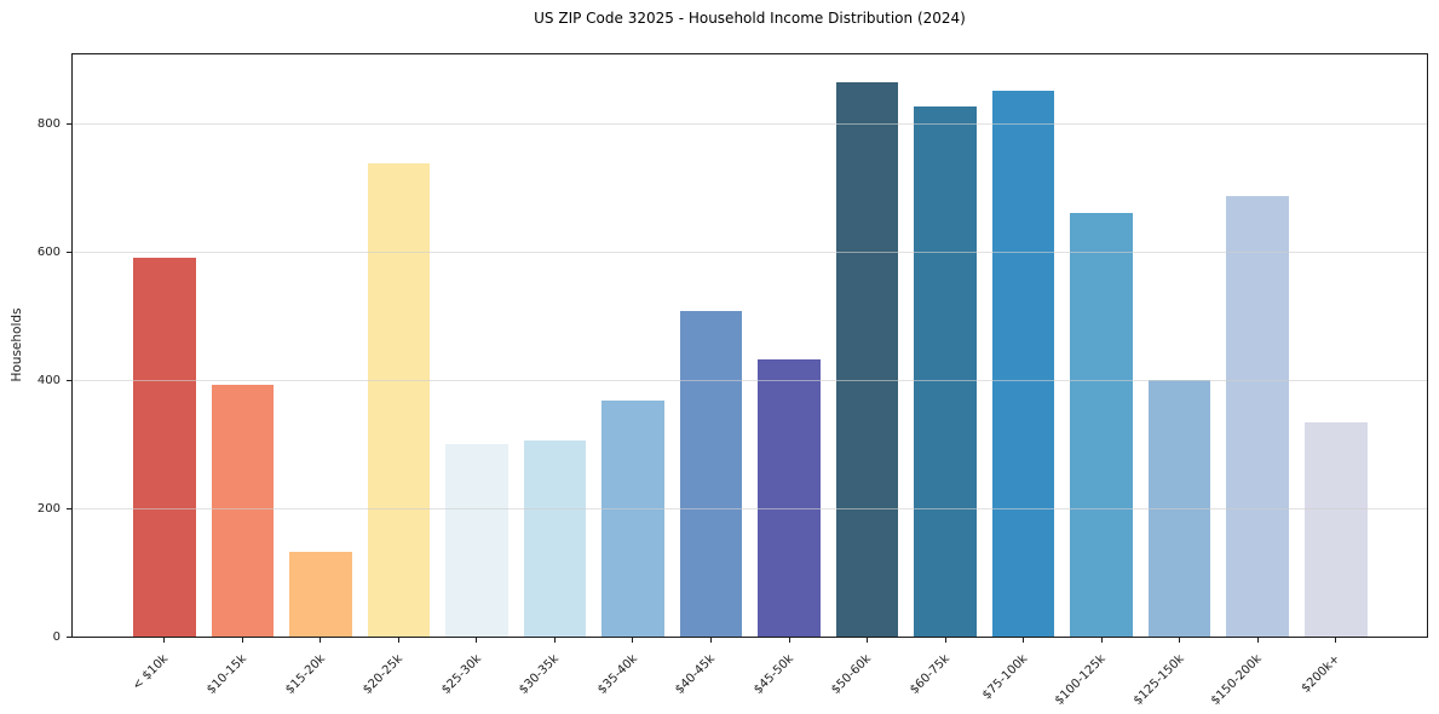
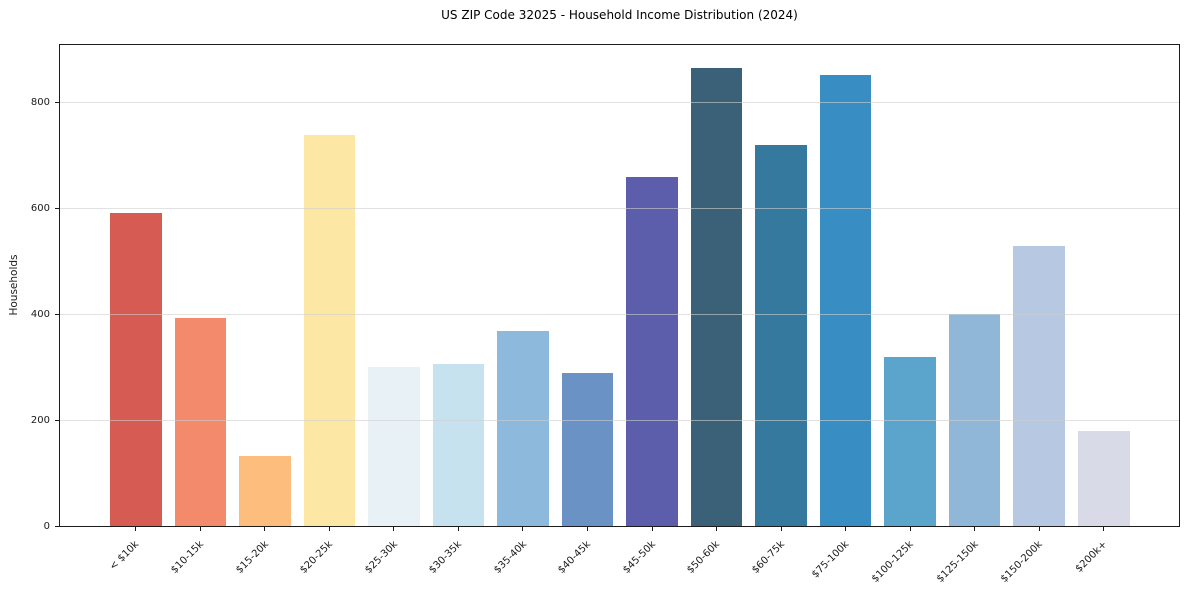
$40-45k: 510 -> 290
$45-50k: 430 -> 660
$60-75k: 830 -> 720
$100-125k: 660 -> 320
$150-200k: 690 -> 530
$200k+: 340 -> 180
